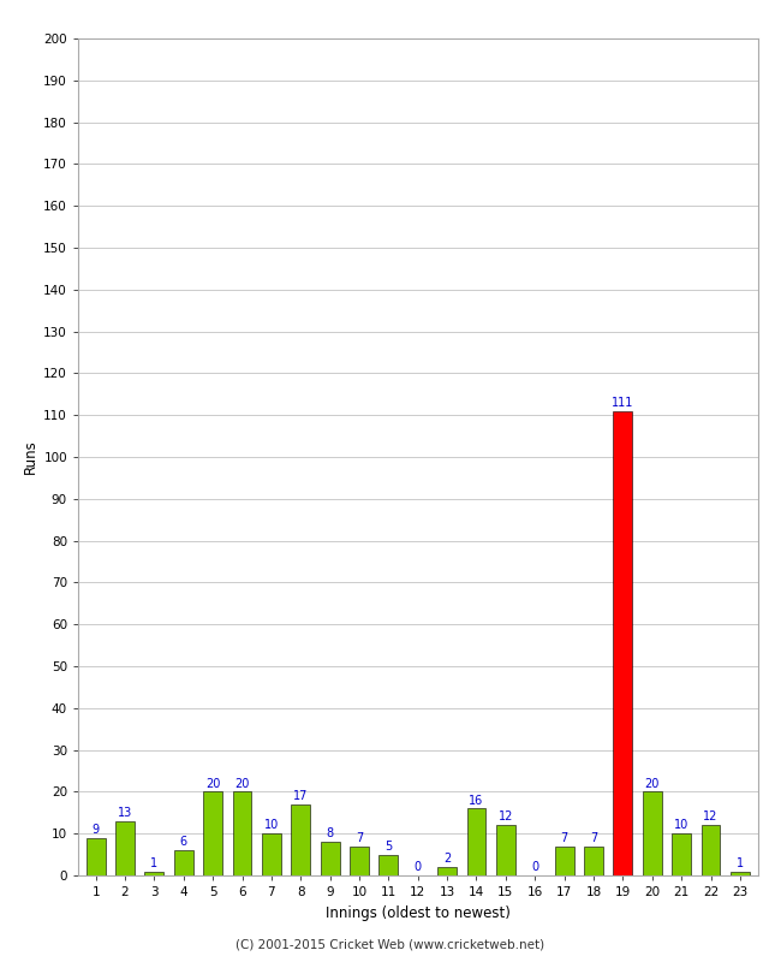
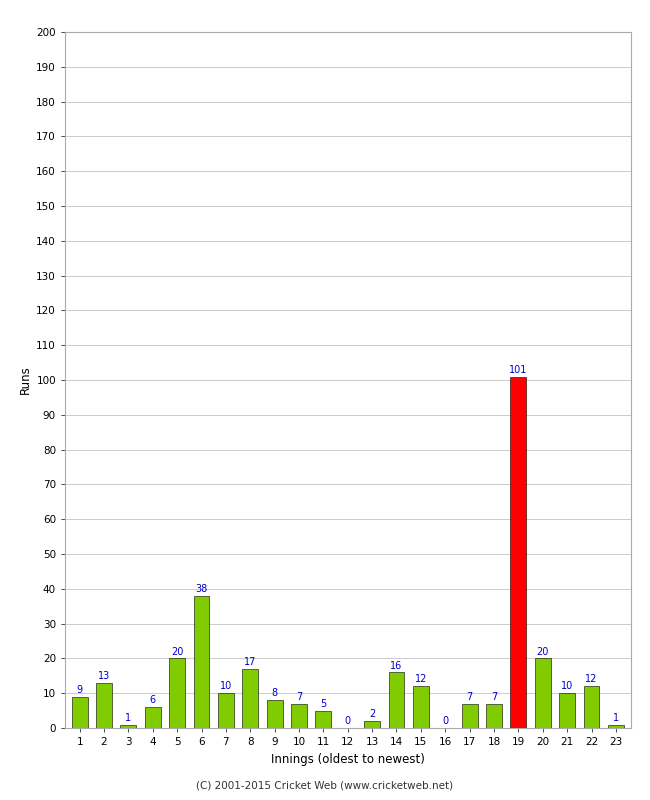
6: 20 -> 38
19: 111 -> 101
